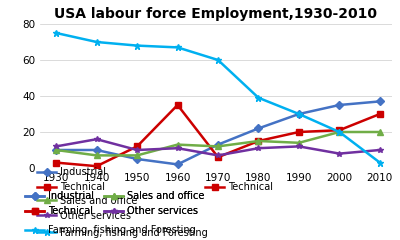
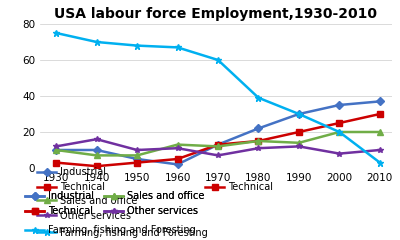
Technical/1950: 12 -> 3
Technical/1960: 35 -> 5
Technical/1970: 6 -> 13
Technical/2000: 21 -> 25
